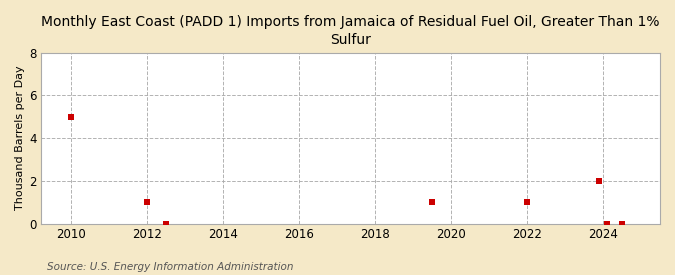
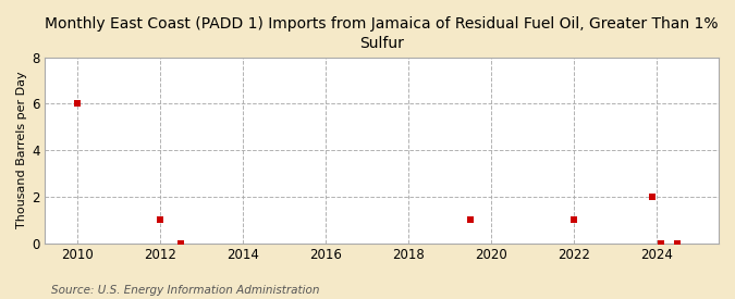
2010: 5 -> 6
